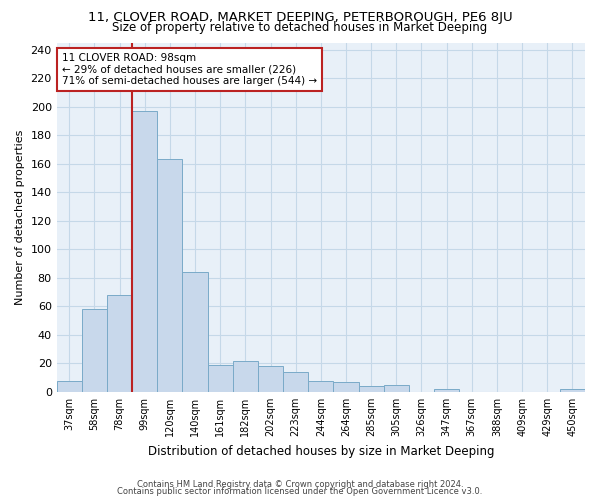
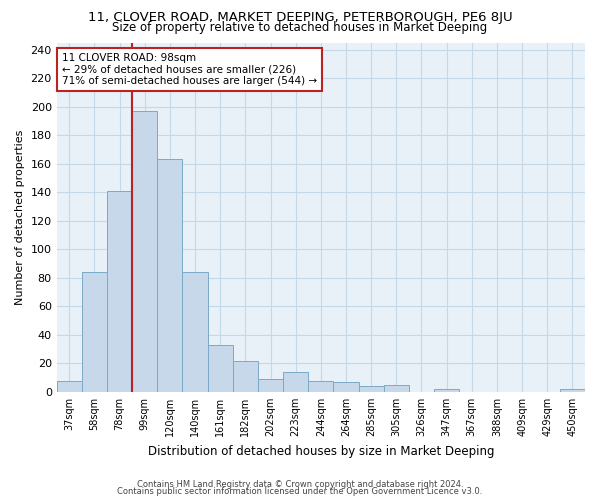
58sqm: 58 -> 84
78sqm: 68 -> 141
161sqm: 19 -> 33
202sqm: 18 -> 9
